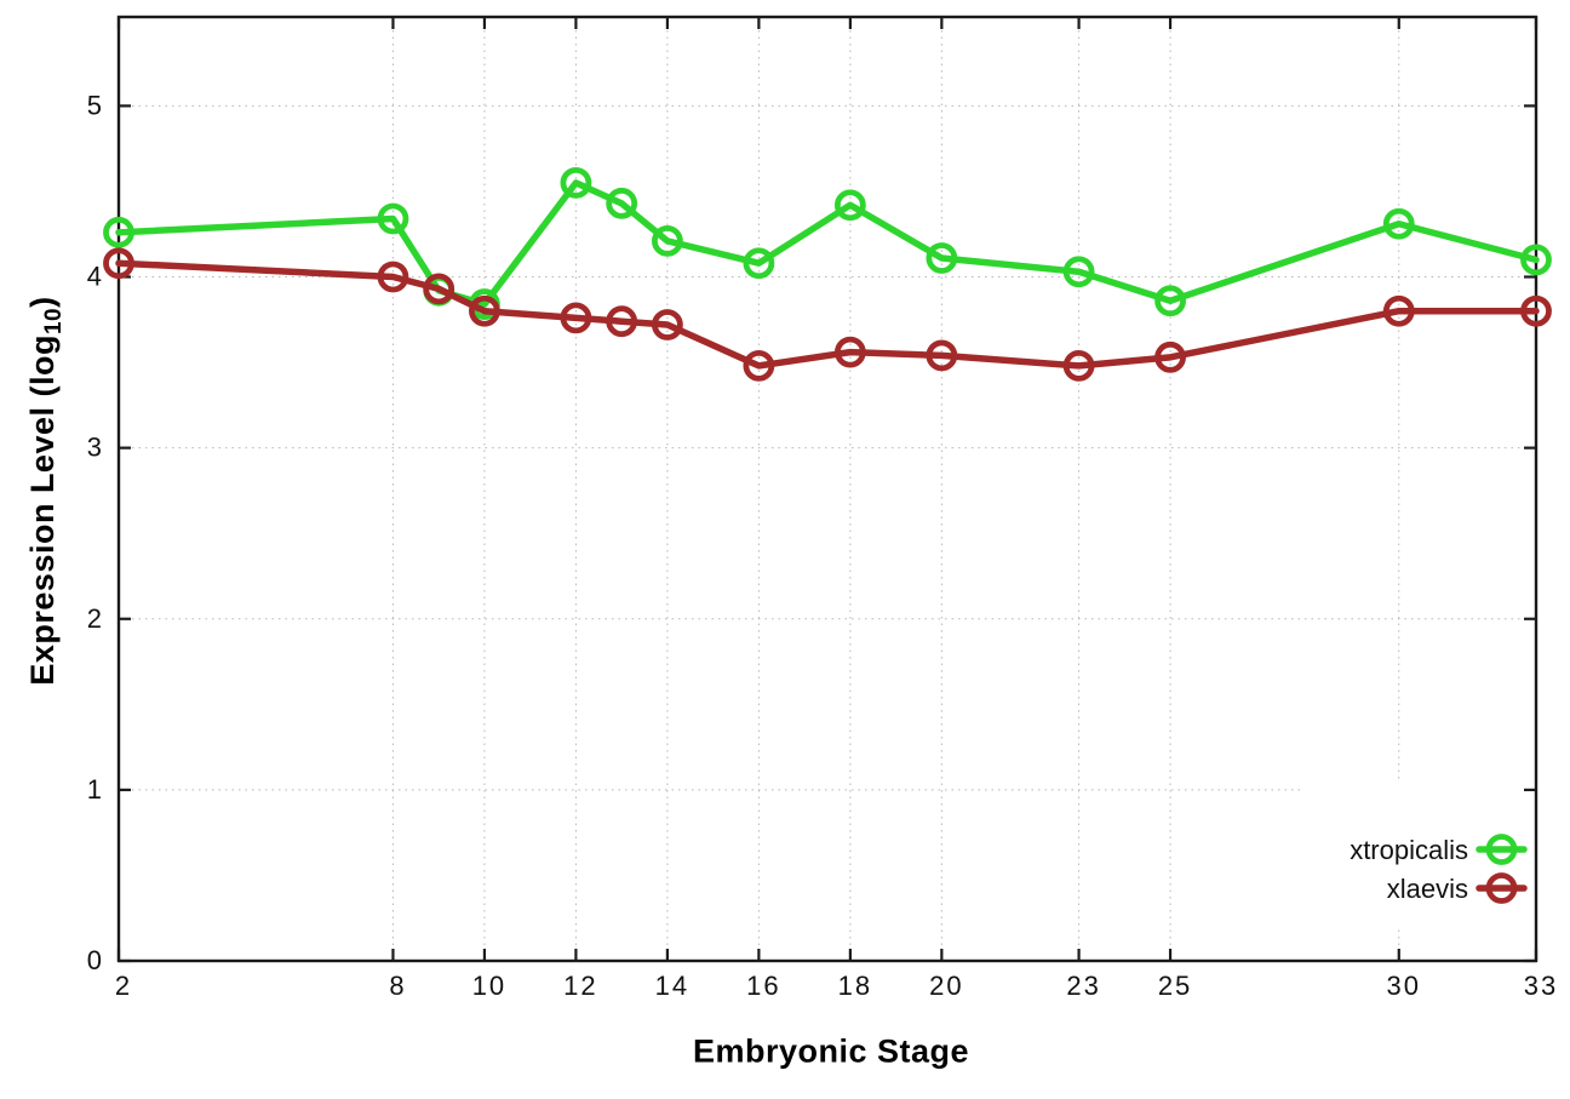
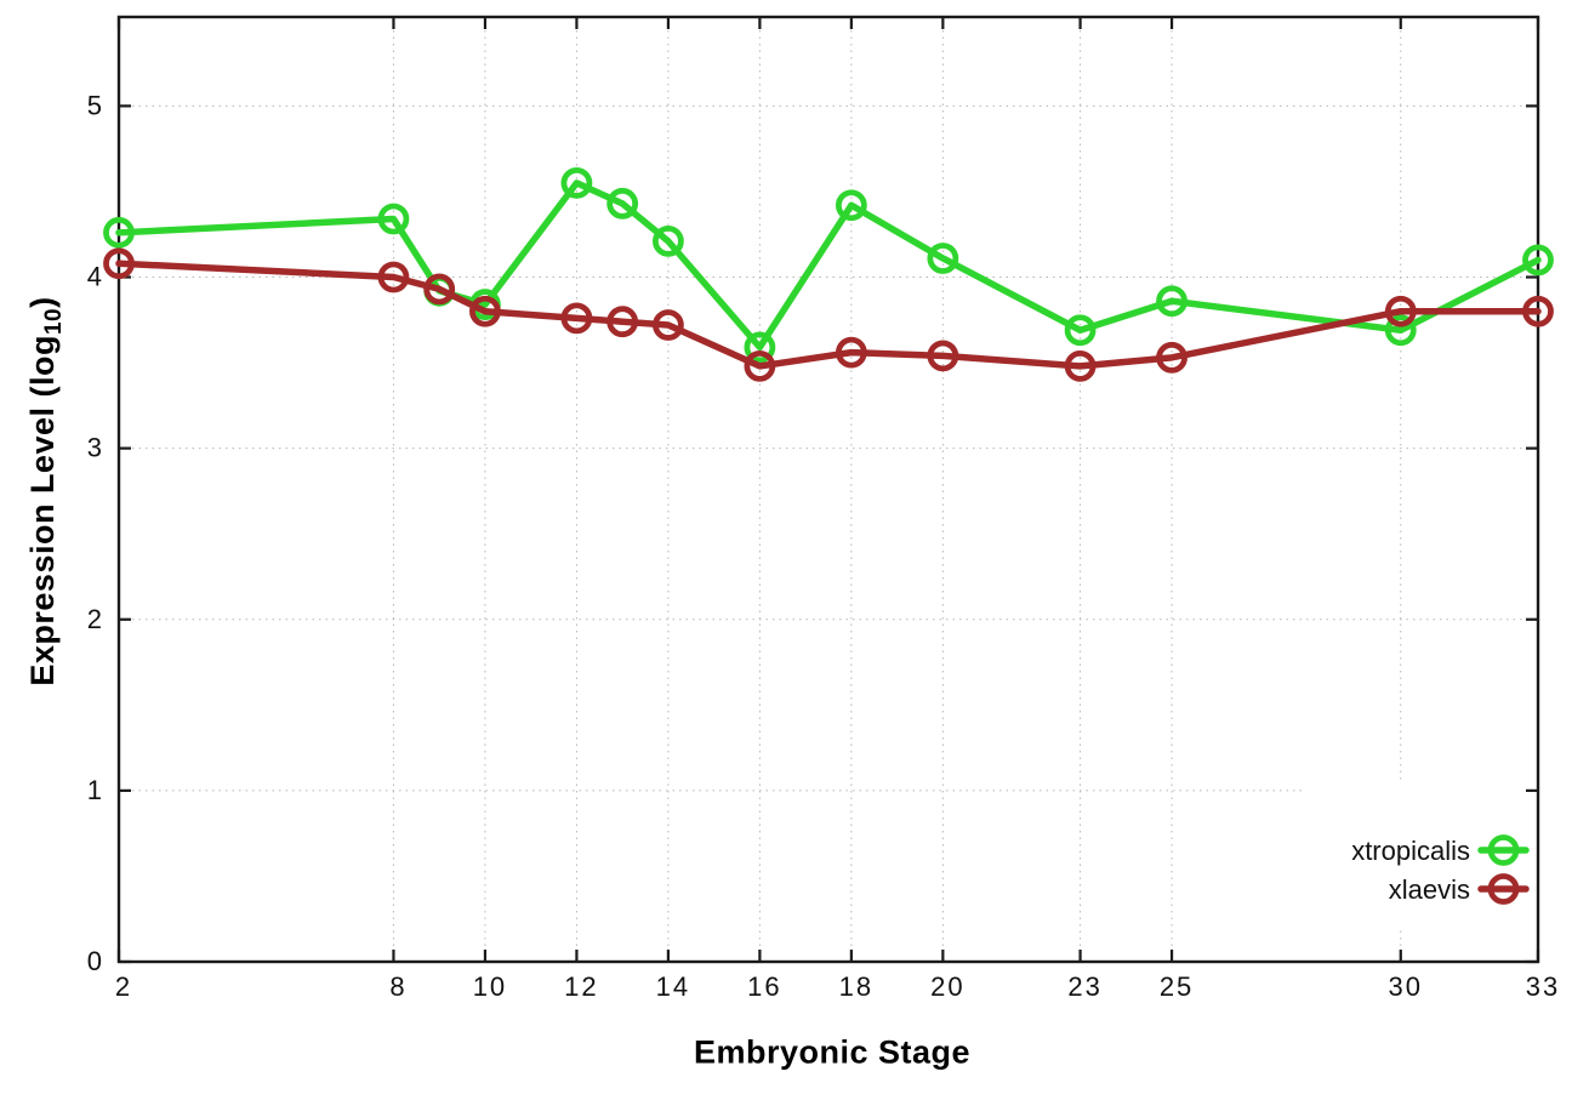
xtropicalis/16: 4.08 -> 3.59
xtropicalis/23: 4.03 -> 3.69
xtropicalis/30: 4.31 -> 3.69
